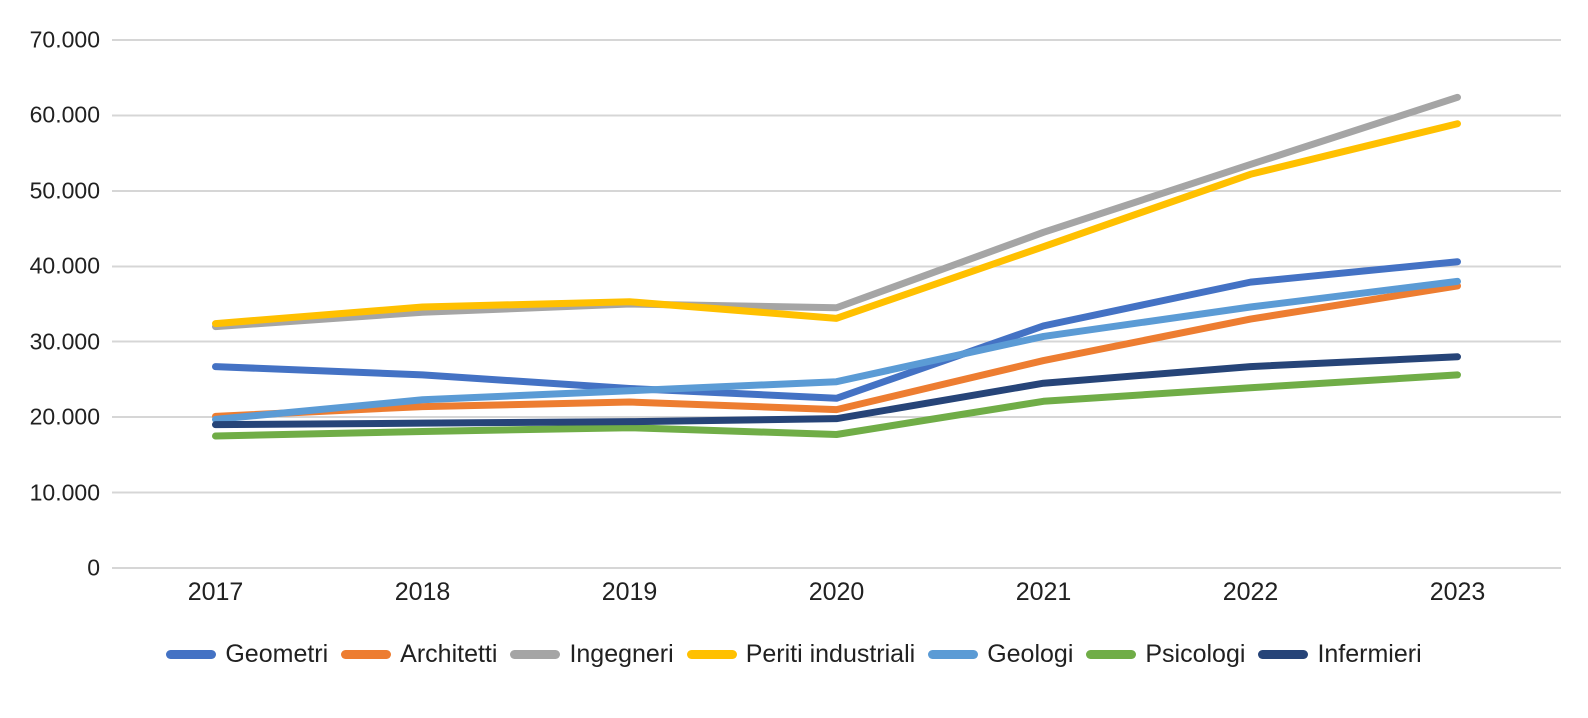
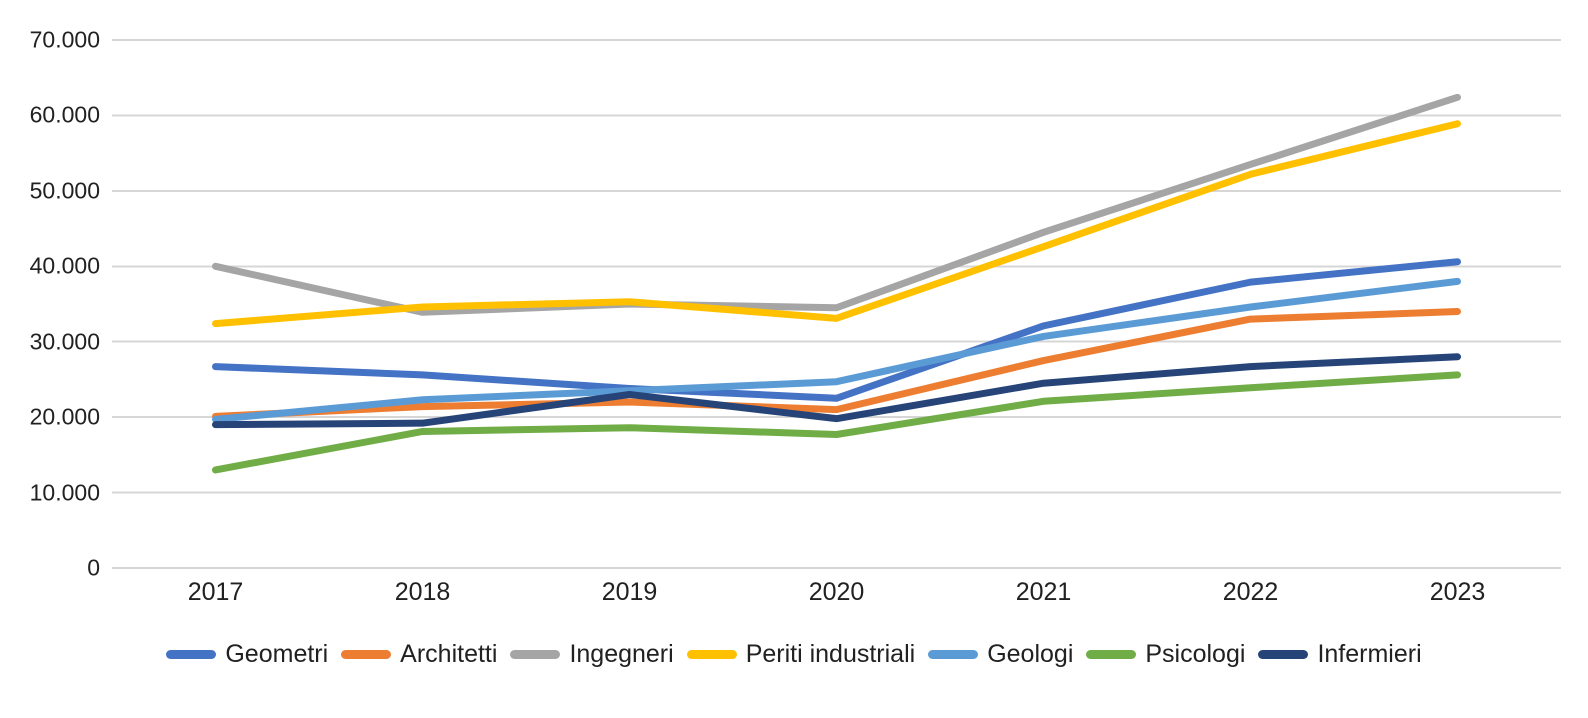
Ingegneri/2017: 32000 -> 40000
Psicologi/2017: 18000 -> 13000
Infermieri/2019: 19000 -> 23000
Architetti/2023: 37000 -> 34000
